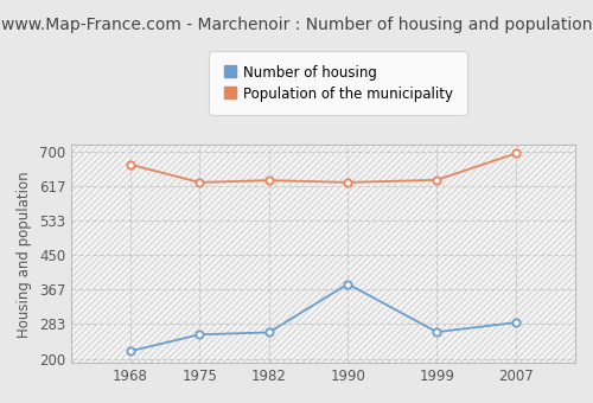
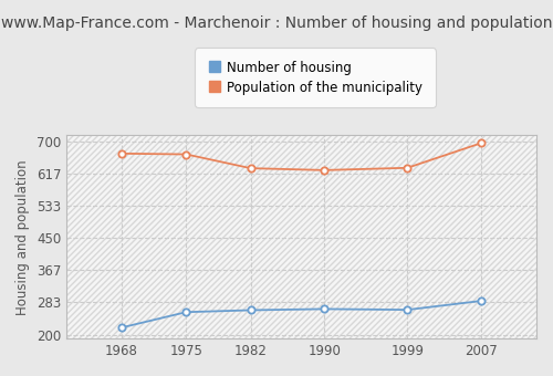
Population of the municipality/1975: 625 -> 666
Number of housing/1990: 380 -> 266
